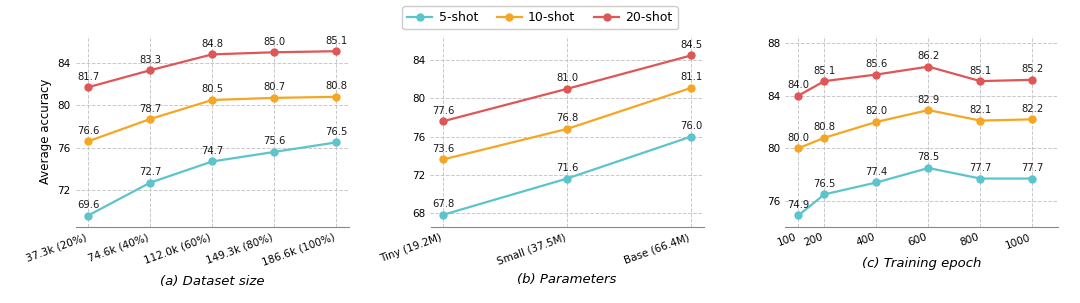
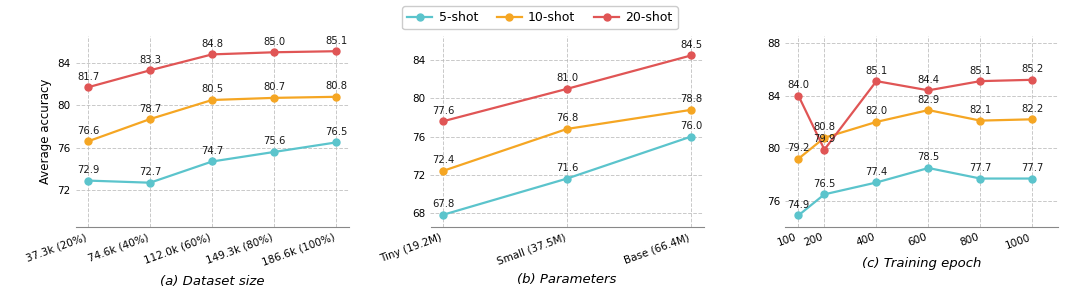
5-shot/37.3k (20%): 69.6 -> 72.9
10-shot/Tiny (19.2M): 73.6 -> 72.4
10-shot/Base (66.4M): 81.1 -> 78.8
10-shot/100: 80.0 -> 79.2
20-shot/200: 85.1 -> 79.9
20-shot/400: 85.6 -> 85.1
20-shot/600: 86.2 -> 84.4
